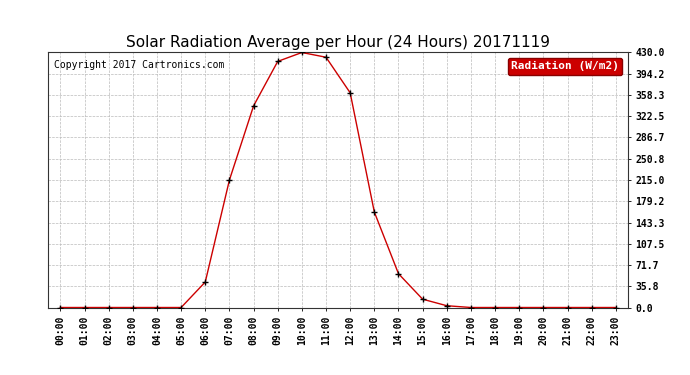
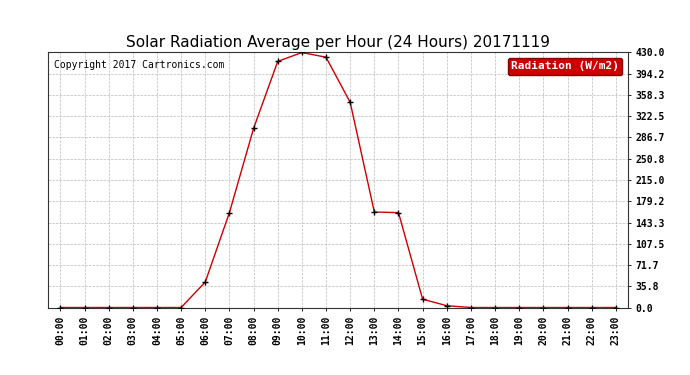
07:00: 215 -> 160
08:00: 340 -> 302
12:00: 362 -> 346
14:00: 57 -> 160
